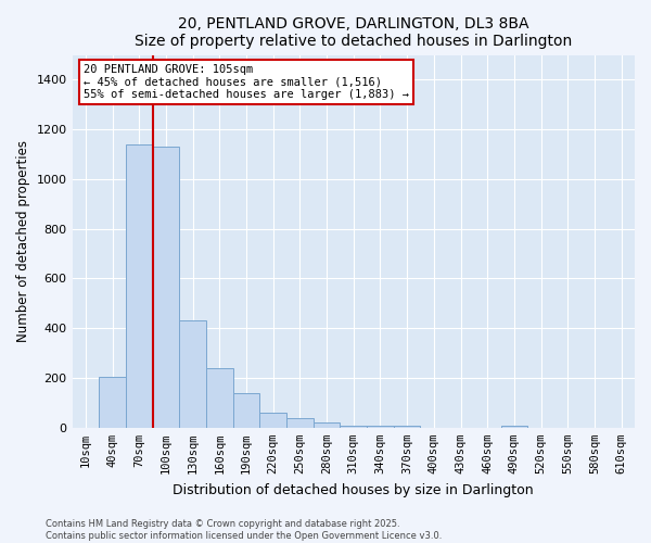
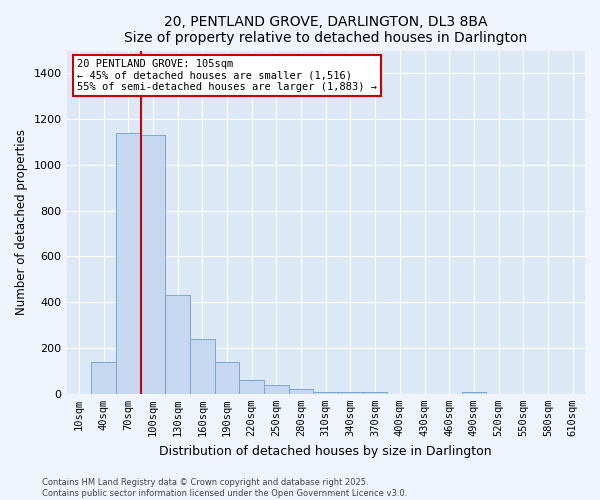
40sqm: 205 -> 140
